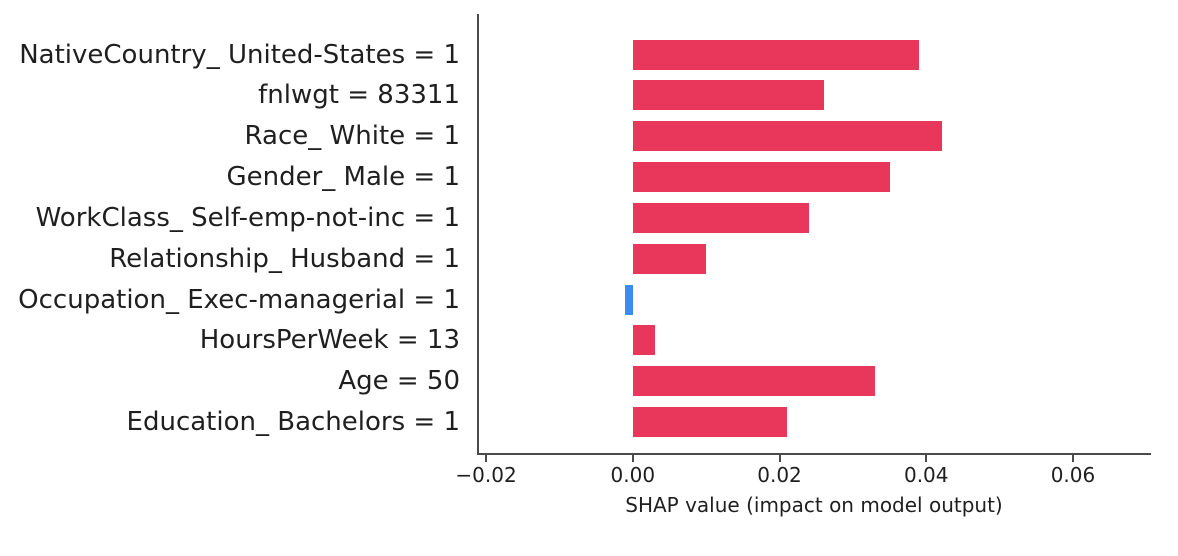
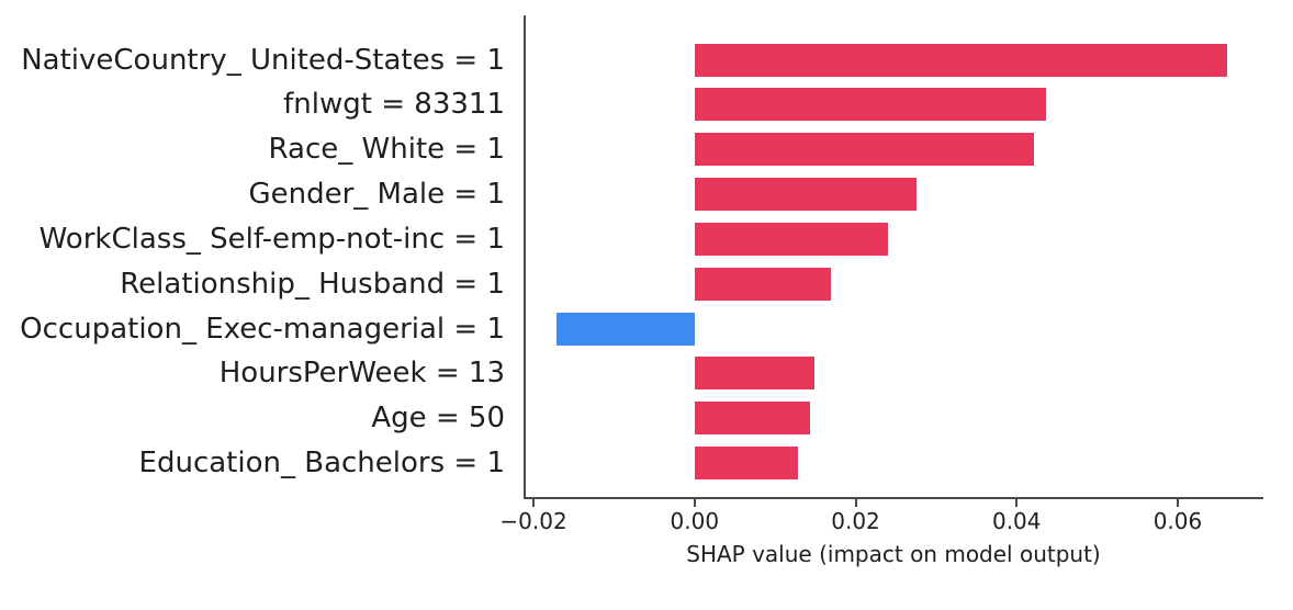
NativeCountry_ United-States = 1: 0.039 -> 0.066
fnlwgt = 83311: 0.026 -> 0.044
Gender_ Male = 1: 0.035 -> 0.028
Relationship_ Husband = 1: 0.010 -> 0.017
Occupation_ Exec-managerial = 1: -0.001 -> -0.017
HoursPerWeek = 13: 0.003 -> 0.015
Age = 50: 0.033 -> 0.014
Education_ Bachelors = 1: 0.021 -> 0.013
